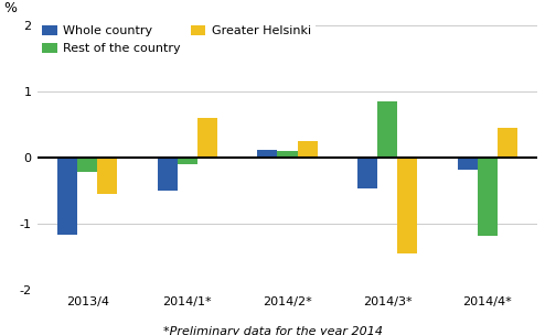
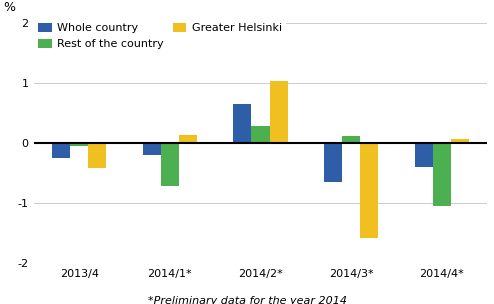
Whole country/2013/4: -1.16 -> -0.25
Rest of the country/2013/4: -0.22 -> -0.05
Greater Helsinki/2013/4: -0.54 -> -0.42
Whole country/2014/1*: -0.50 -> -0.20
Rest of the country/2014/1*: -0.10 -> -0.72
Greater Helsinki/2014/1*: 0.60 -> 0.13
Whole country/2014/2*: 0.12 -> 0.65
Rest of the country/2014/2*: 0.10 -> 0.28
Greater Helsinki/2014/2*: 0.26 -> 1.04
Whole country/2014/3*: -0.46 -> -0.65
Rest of the country/2014/3*: 0.86 -> 0.12
Greater Helsinki/2014/3*: -1.44 -> -1.58
Whole country/2014/4*: -0.18 -> -0.40
Rest of the country/2014/4*: -1.18 -> -1.05
Greater Helsinki/2014/4*: 0.46 -> 0.07
